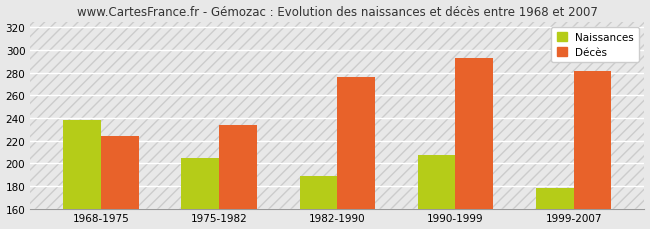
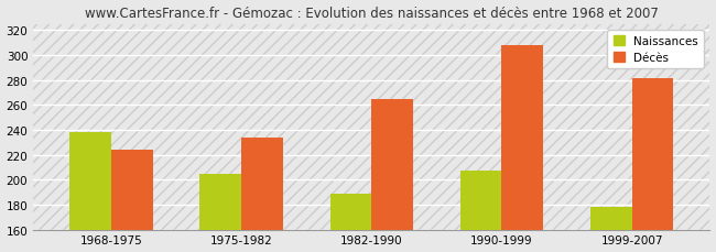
Décès/1982-1990: 276 -> 265
Décès/1990-1999: 293 -> 308
